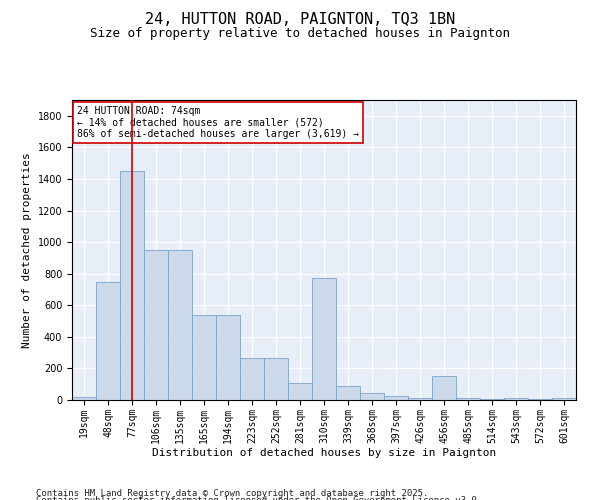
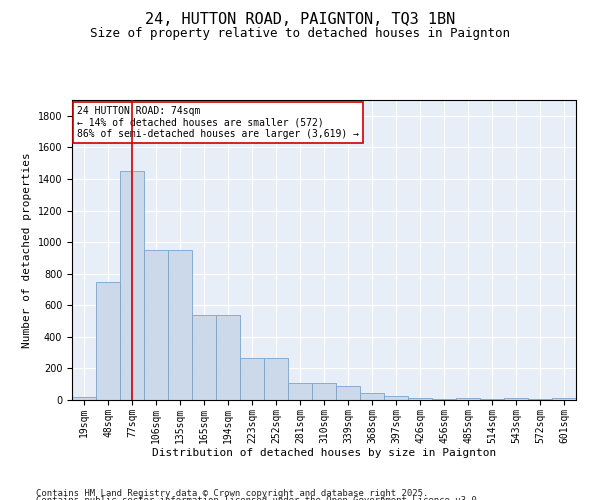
310sqm: 770 -> 110
456sqm: 150 -> 0
